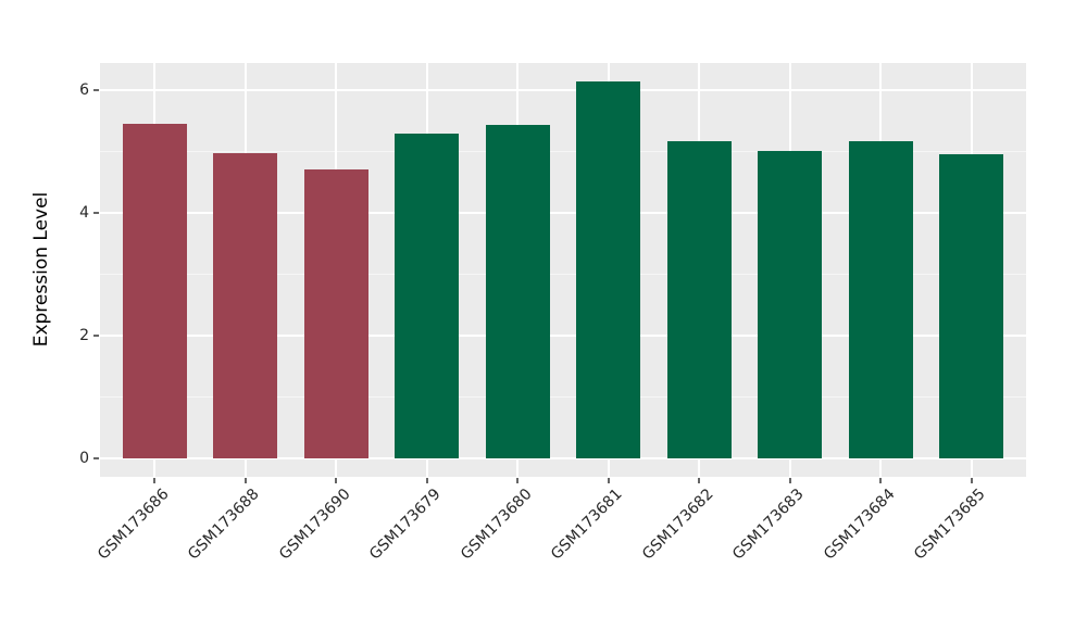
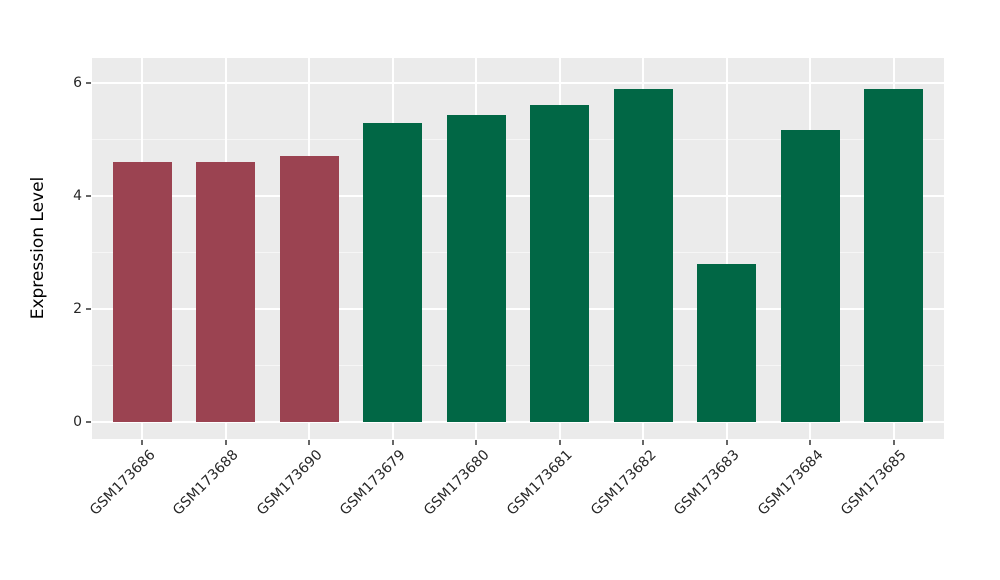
GSM173686: 5.5 -> 4.6
GSM173688: 5.0 -> 4.6
GSM173681: 6.1 -> 5.6
GSM173682: 5.2 -> 5.9
GSM173683: 5.0 -> 2.8
GSM173685: 5.0 -> 5.9
